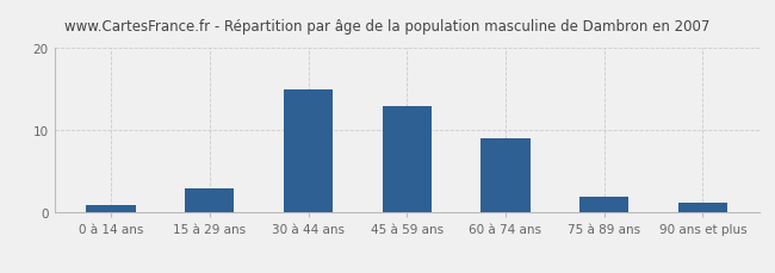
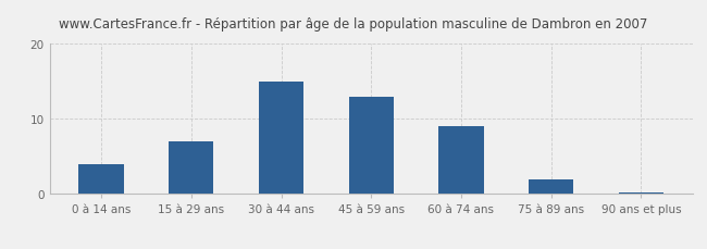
0 à 14 ans: 1.0 -> 4.0
15 à 29 ans: 3.0 -> 7.0
90 ans et plus: 1.2 -> 0.2
